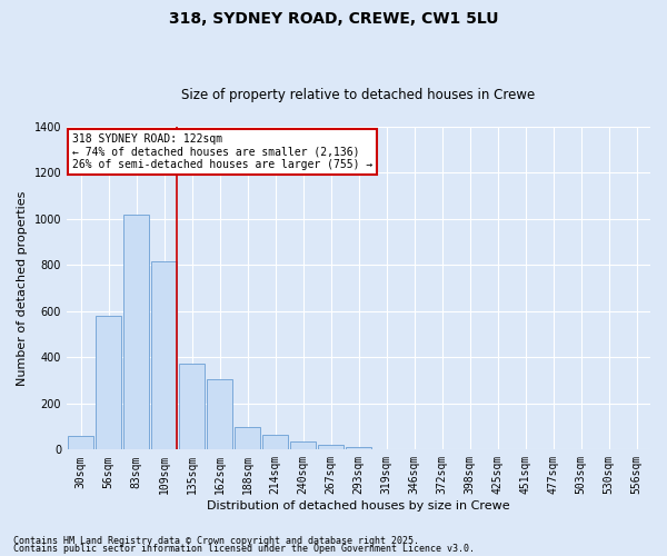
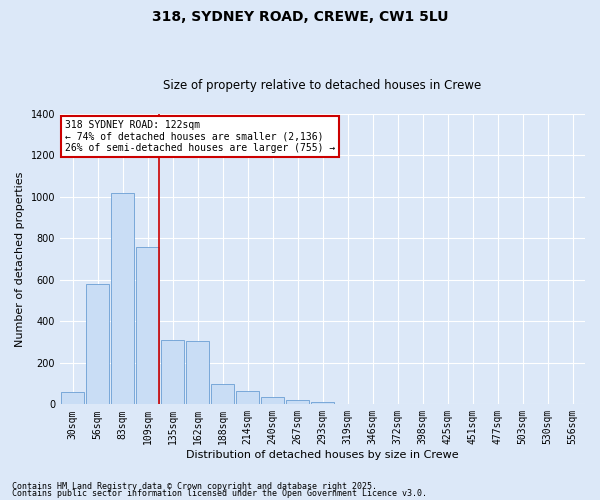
109sqm: 815 -> 760
135sqm: 375 -> 310
